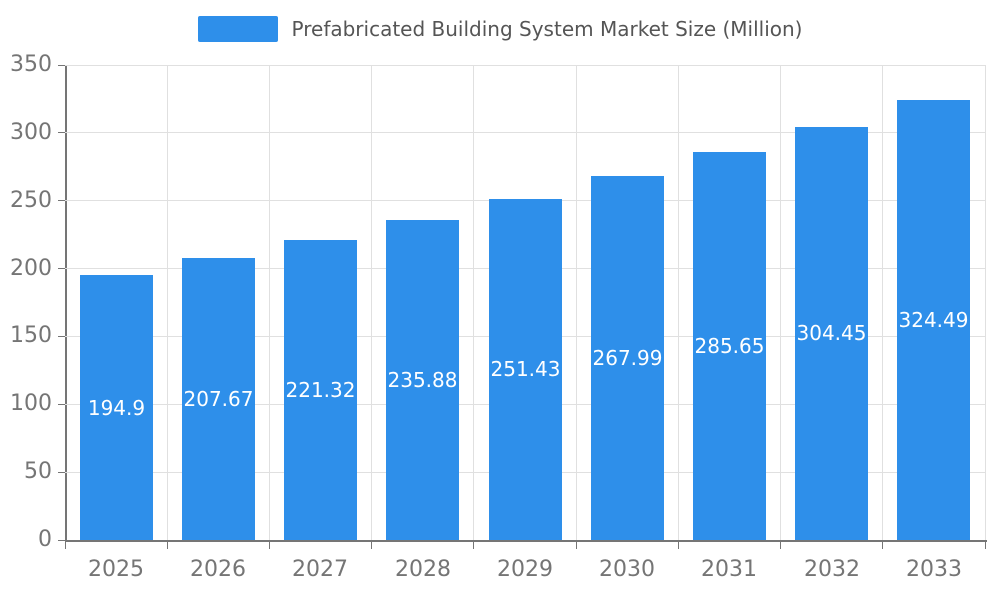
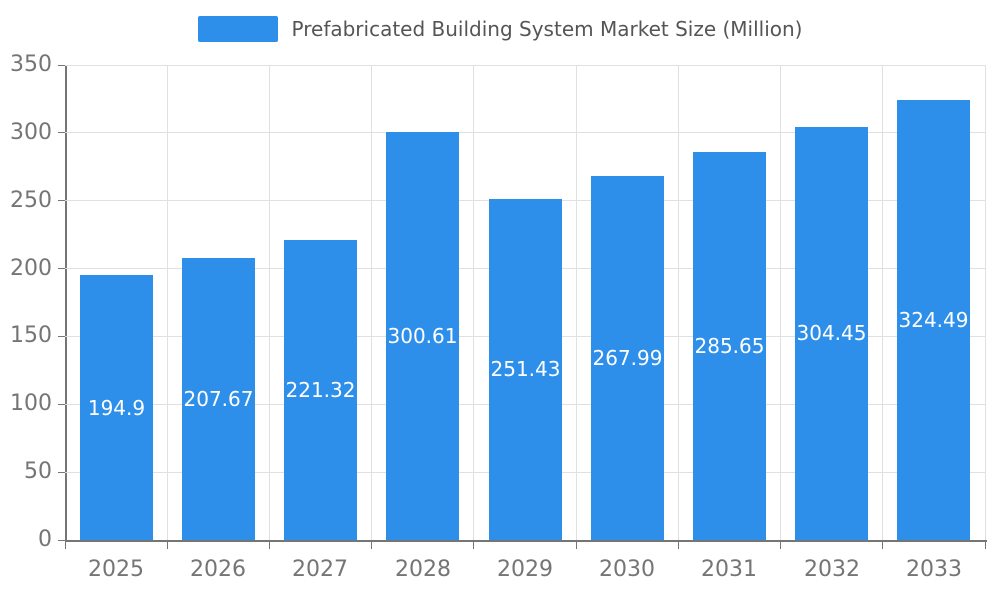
2028: 235.88 -> 300.61
